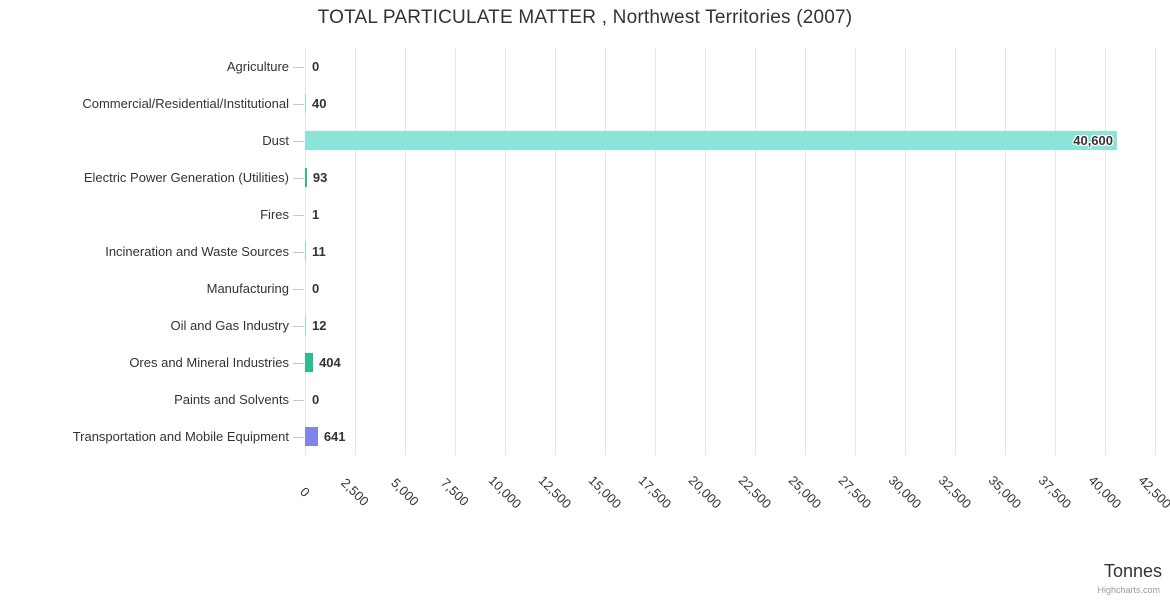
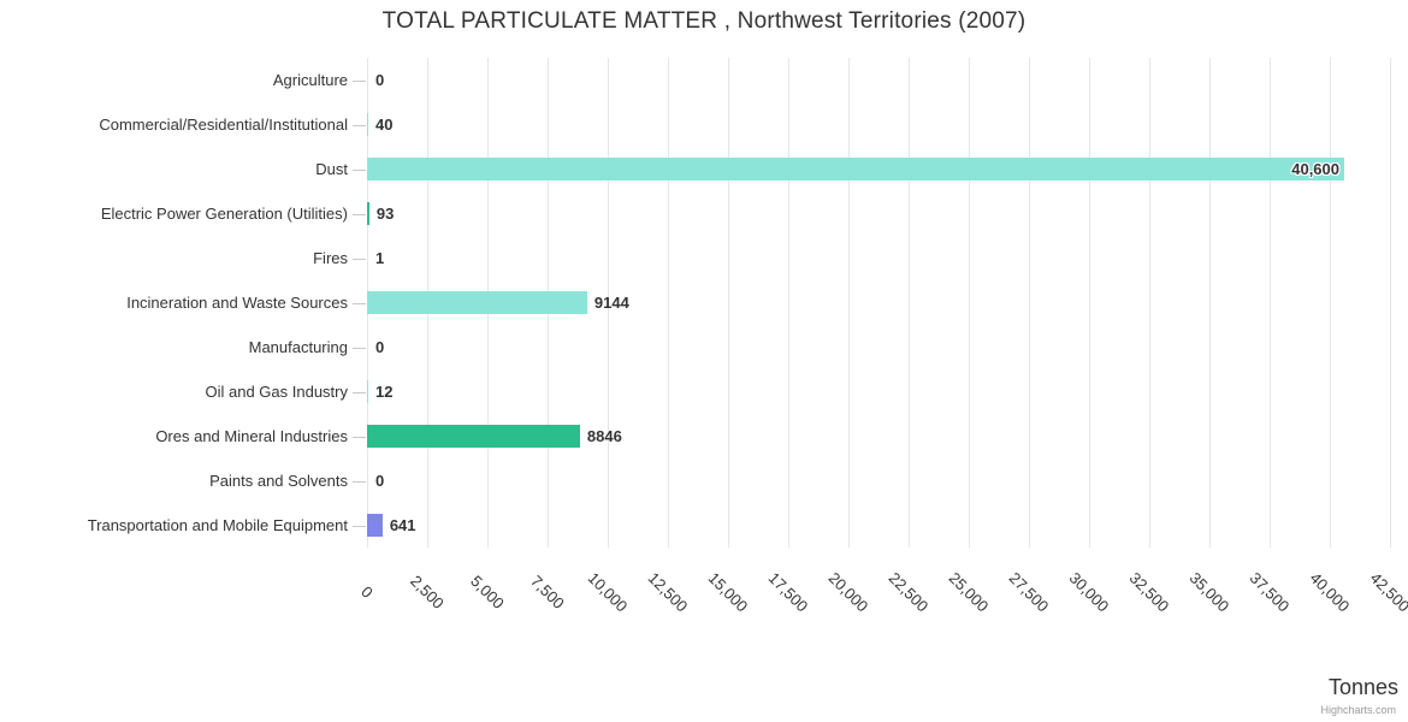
Incineration and Waste Sources: 11 -> 9144
Ores and Mineral Industries: 404 -> 8846
